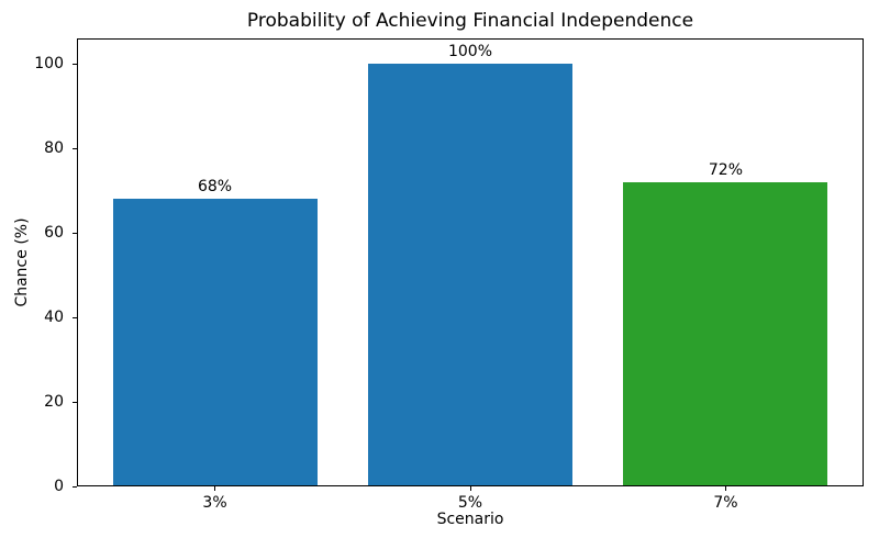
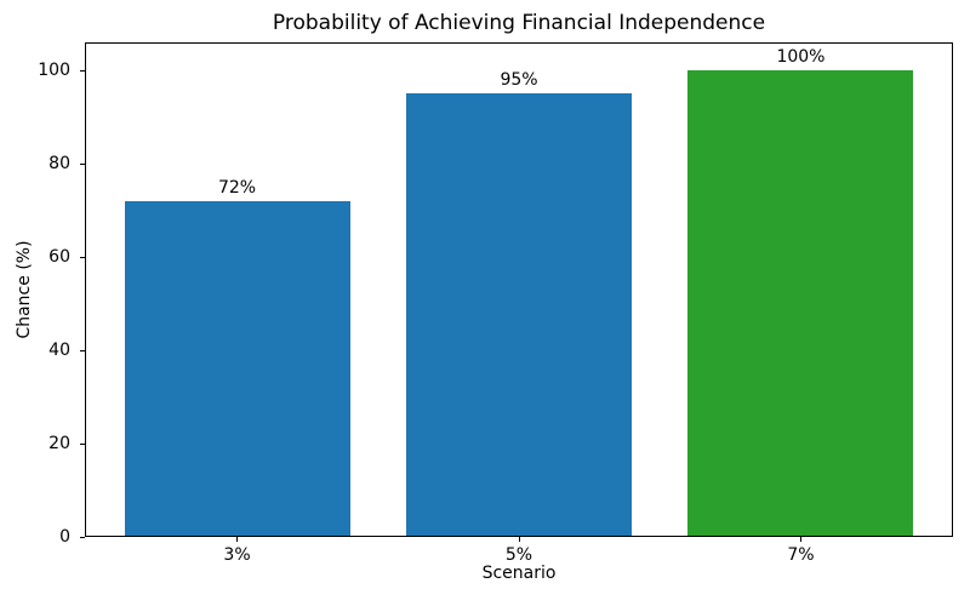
3%: 68% -> 72%
5%: 100% -> 95%
7%: 72% -> 100%
